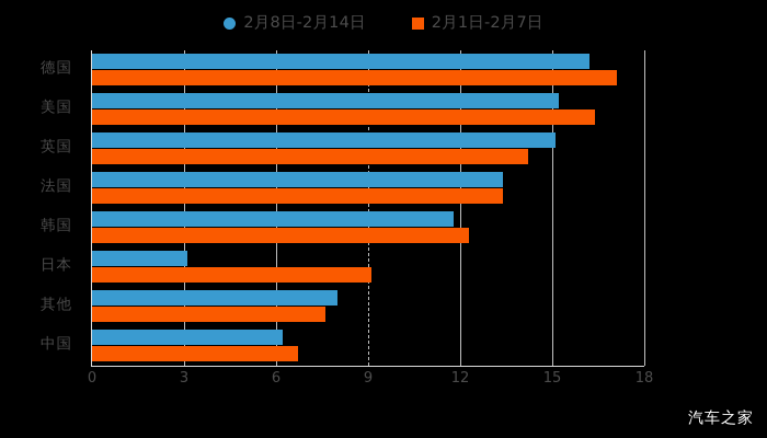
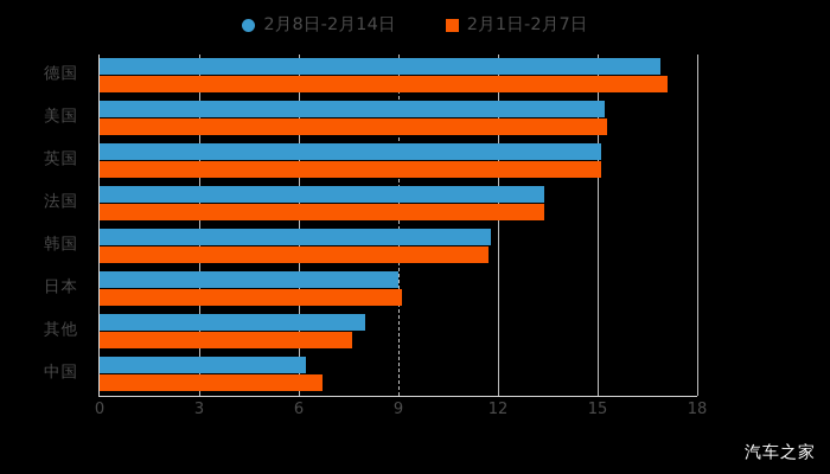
2月8日-2月14日/德国: 16.2 -> 16.9
2月1日-2月7日/美国: 16.4 -> 15.3
2月1日-2月7日/英国: 14.2 -> 15.1
2月1日-2月7日/韩国: 12.3 -> 11.7
2月8日-2月14日/日本: 3.1 -> 9.0
